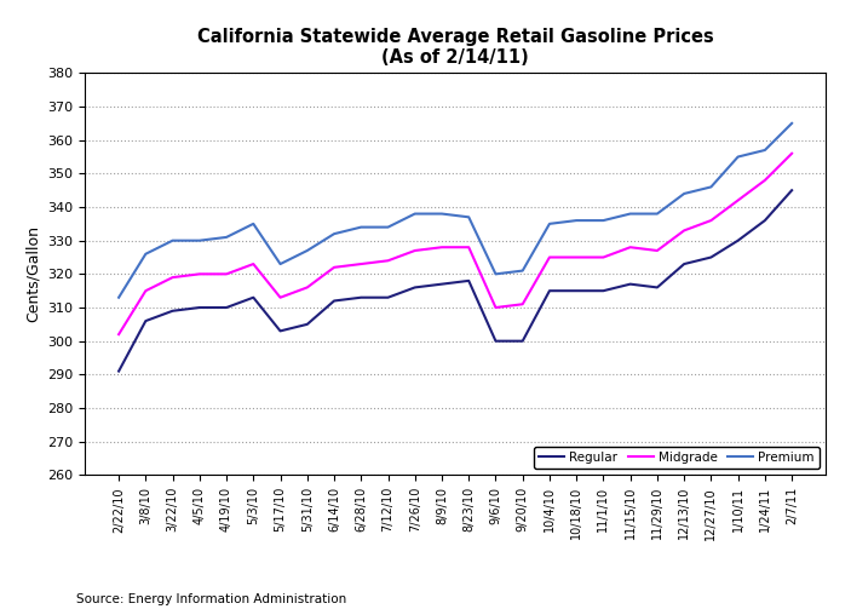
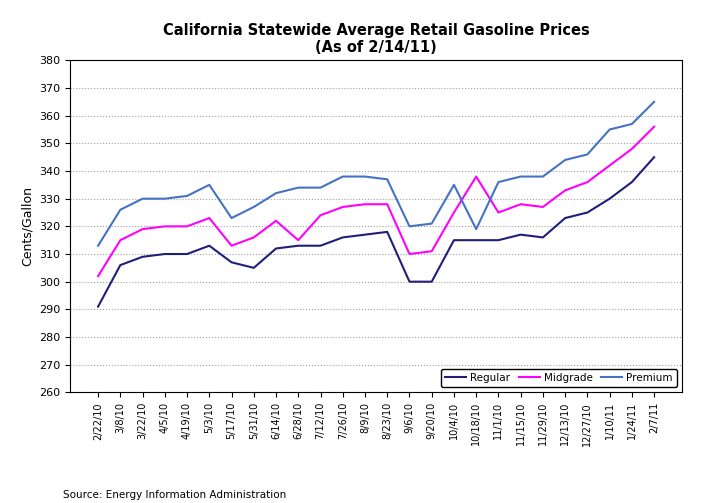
Regular/5/17/10: 303 -> 307
Midgrade/6/28/10: 323 -> 315
Midgrade/10/18/10: 325 -> 338
Premium/10/18/10: 336 -> 319
